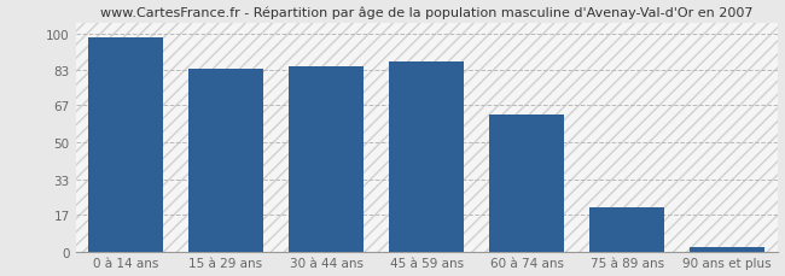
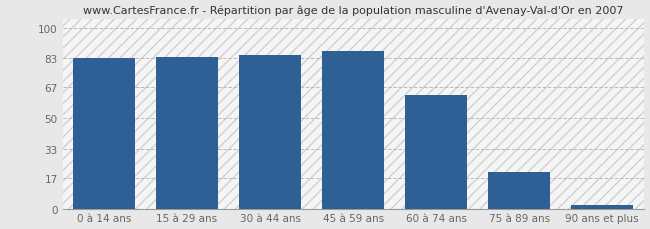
0 à 14 ans: 98 -> 83
